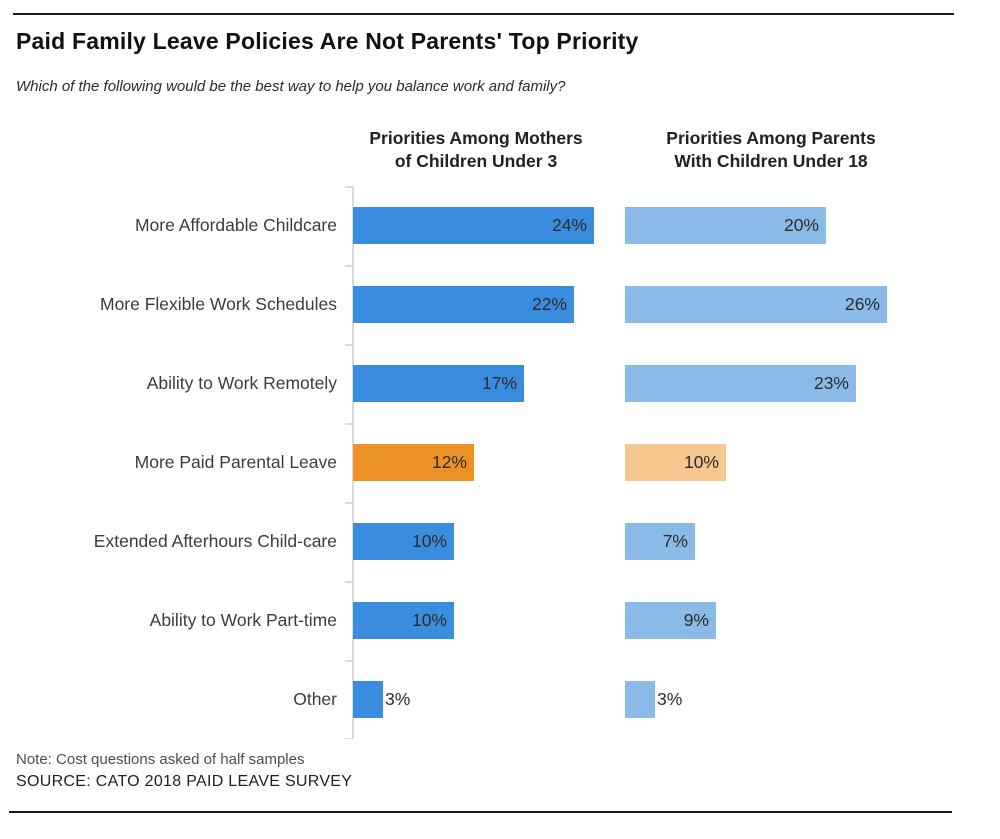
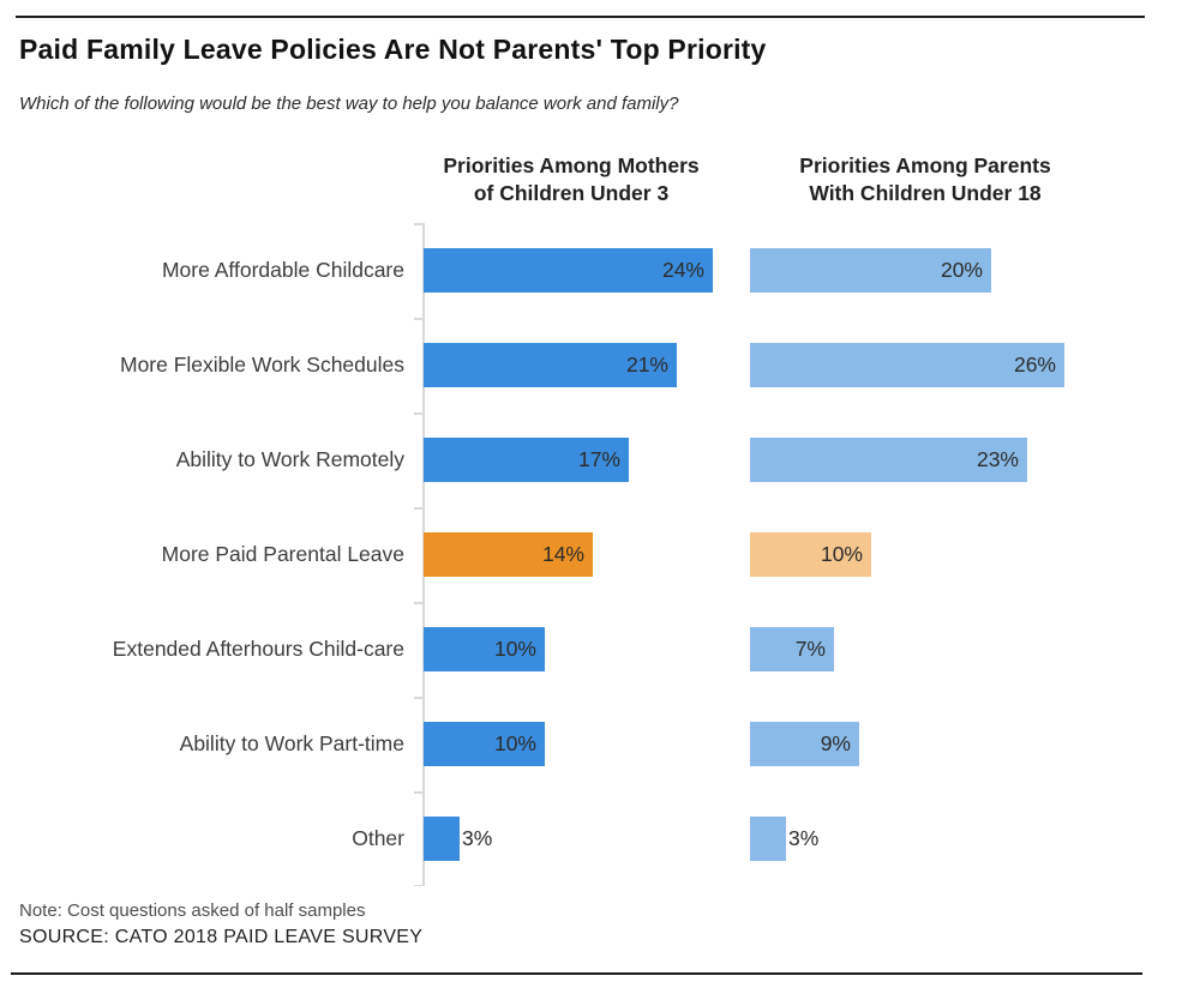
Priorities Among Mothers of Children Under 3/More Flexible Work Schedules: 22% -> 21%
Priorities Among Mothers of Children Under 3/More Paid Parental Leave: 12% -> 14%
